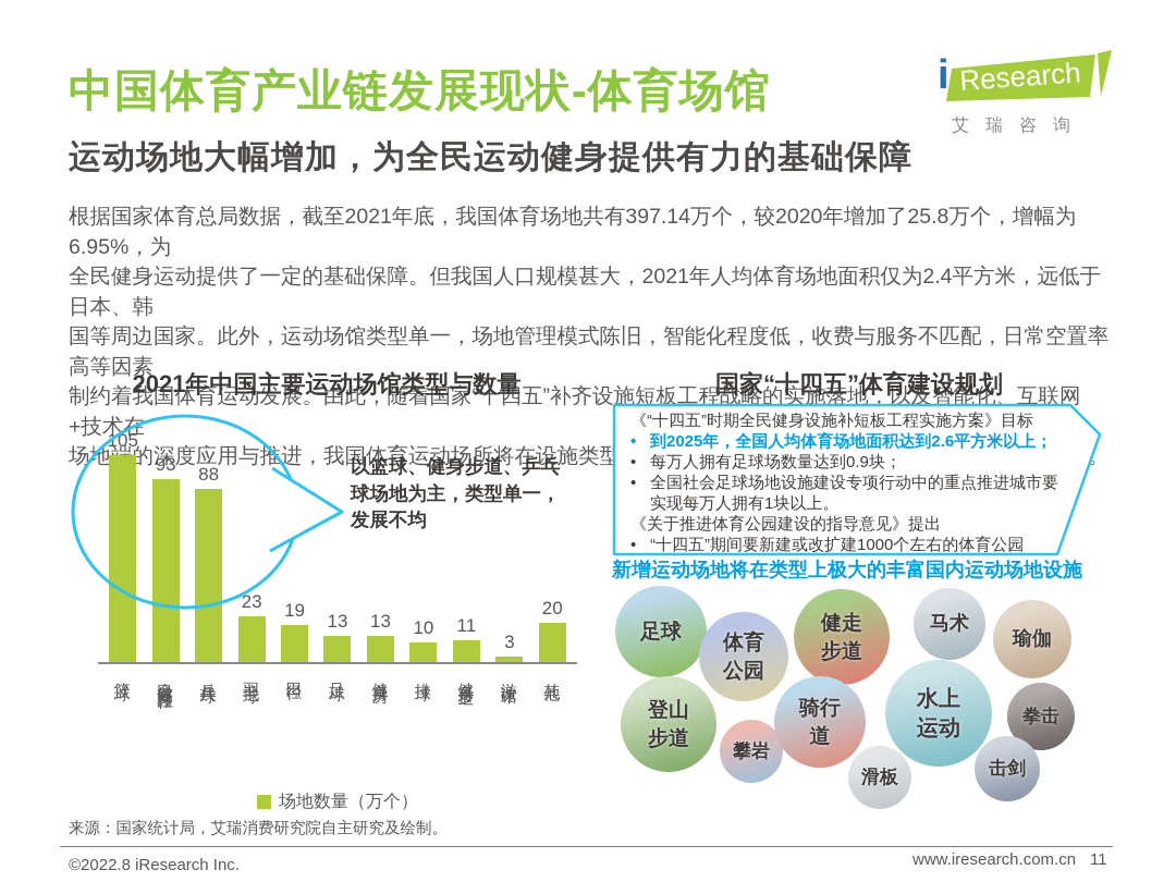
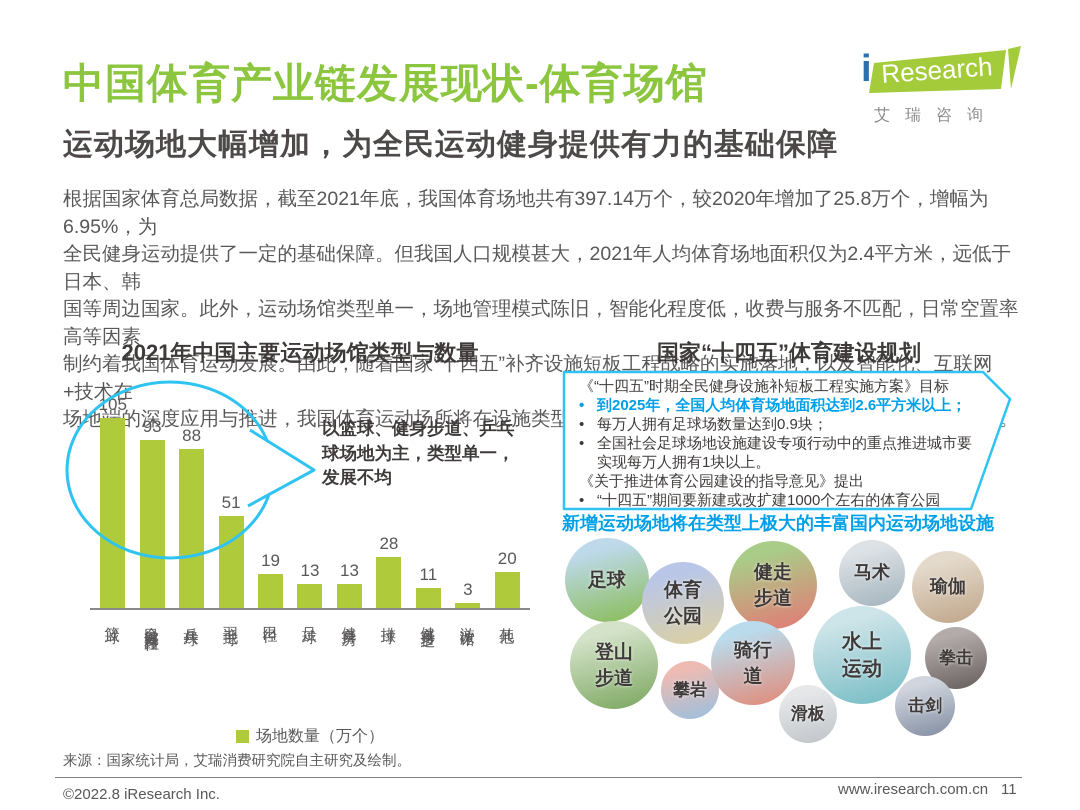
羽毛球: 23 -> 51
排球: 10 -> 28
